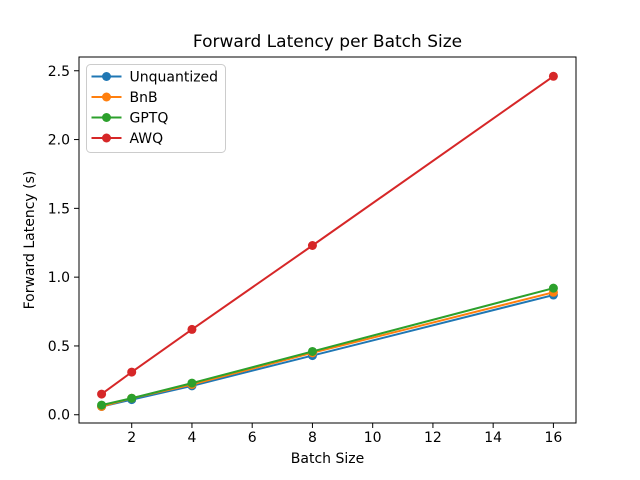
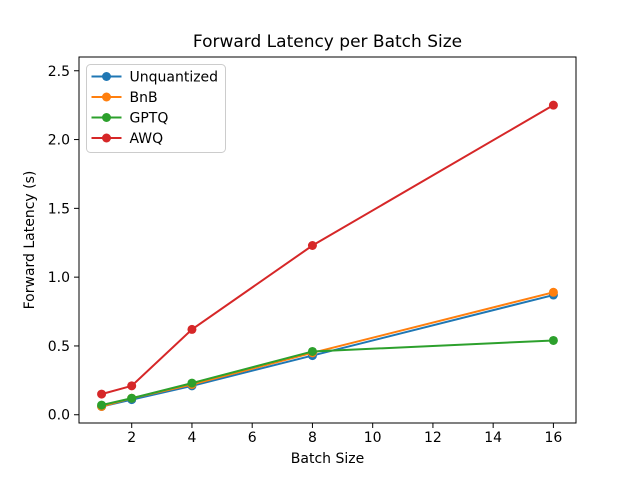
AWQ/2: 0.31 -> 0.21
GPTQ/16: 0.92 -> 0.54
AWQ/16: 2.46 -> 2.25
